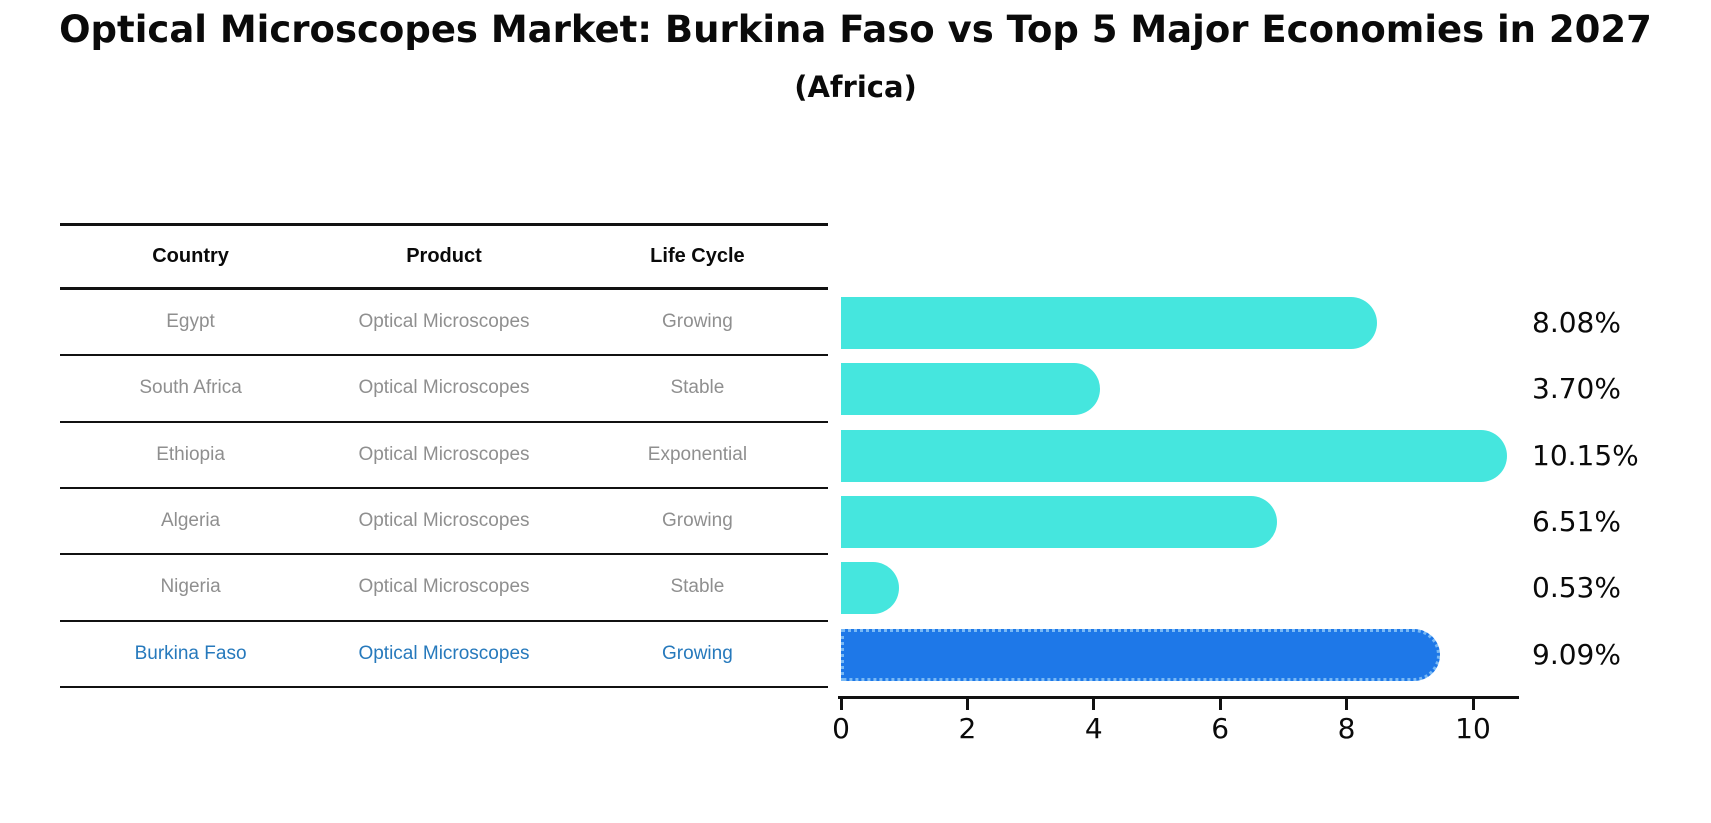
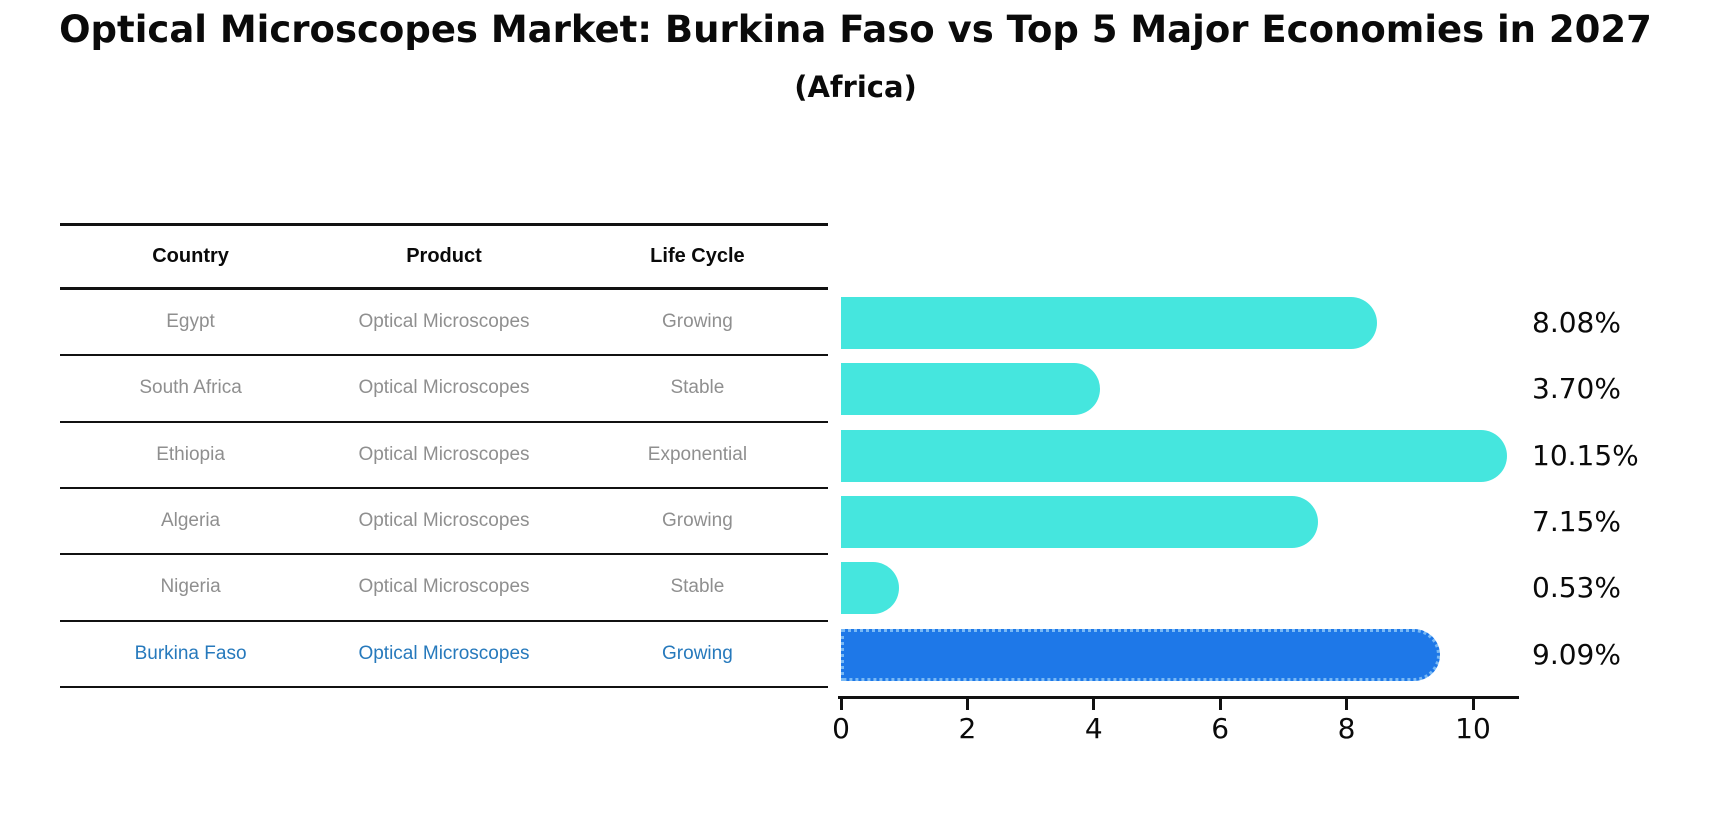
Algeria: 6.51% -> 7.15%
